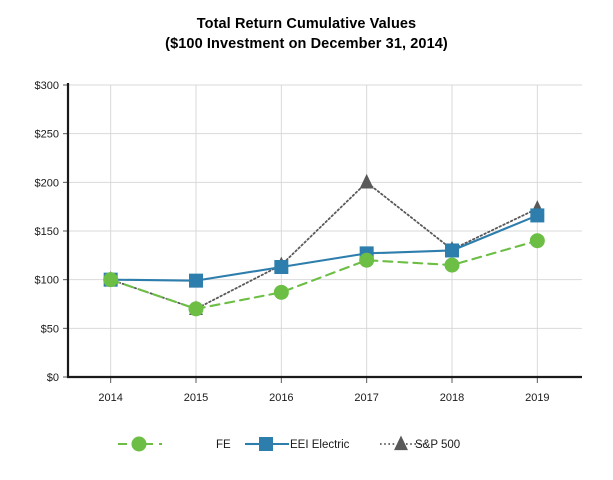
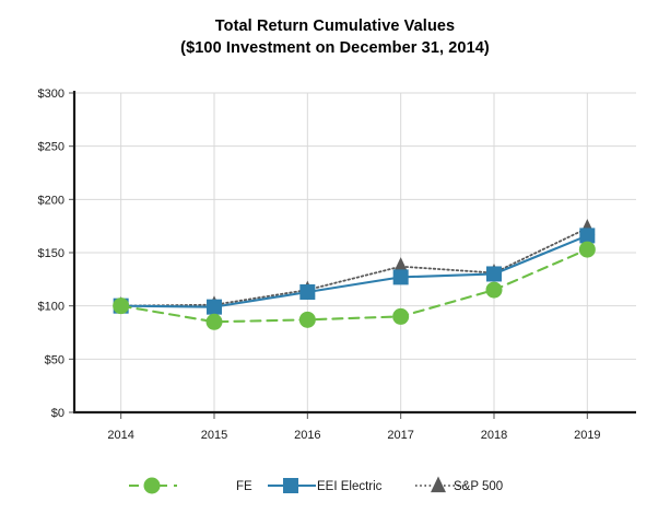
FE/2015: $70 -> $80
S&P 500/2015: $70 -> $100
FE/2017: $120 -> $90
S&P 500/2017: $200 -> $140
FE/2019: $140 -> $150
